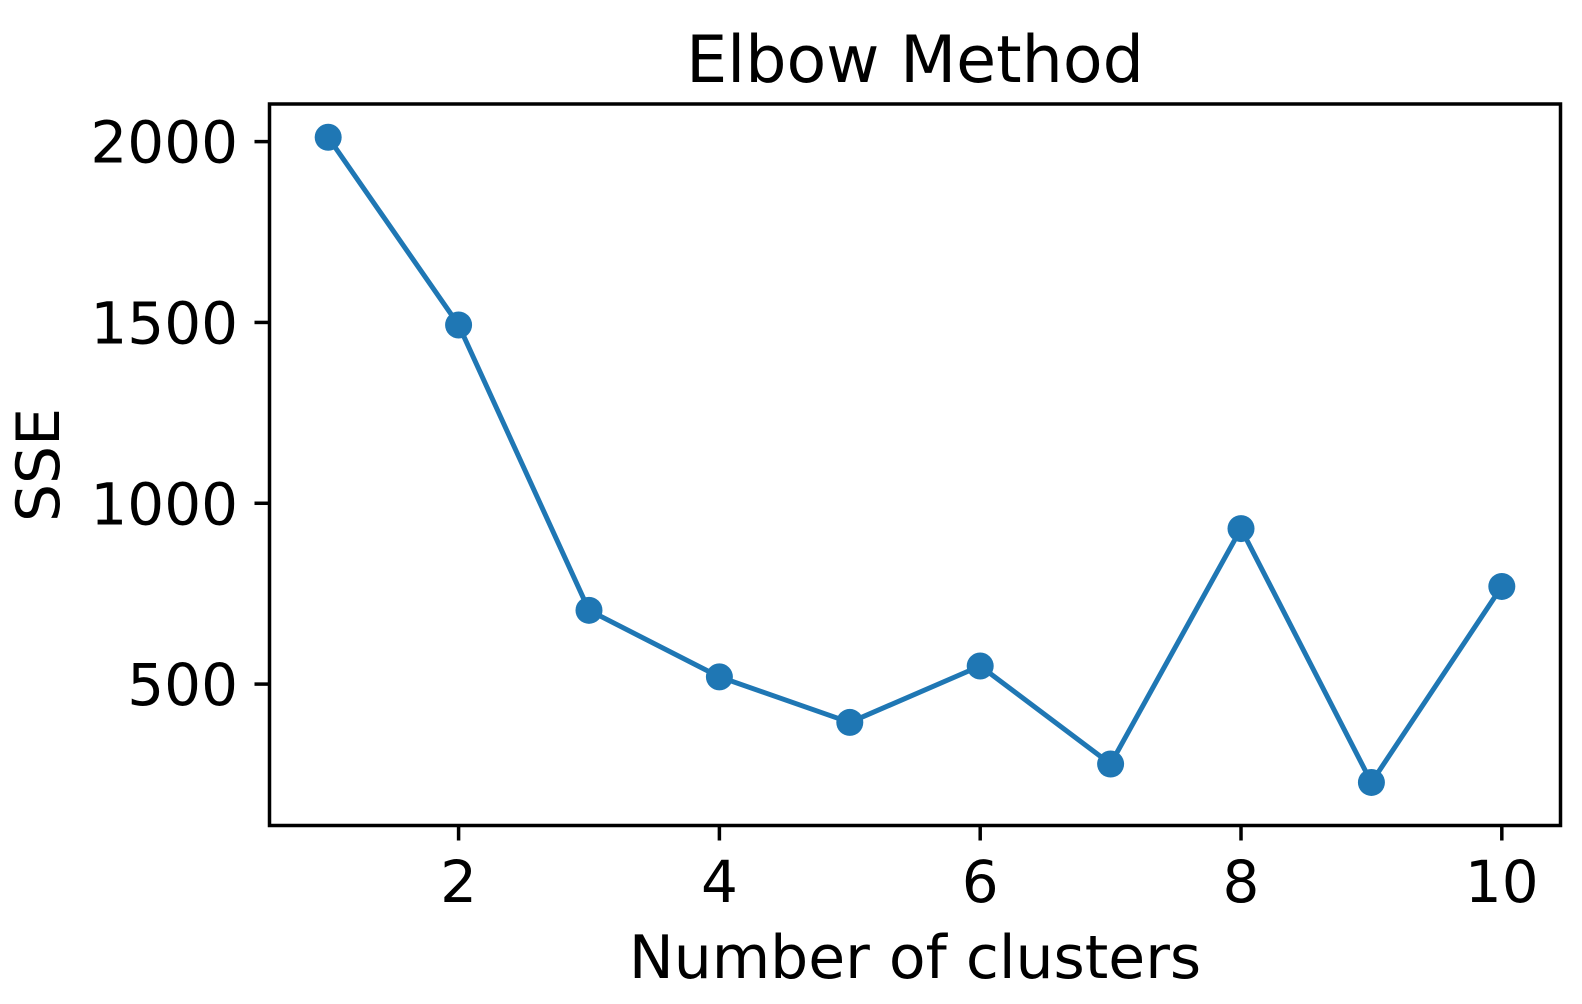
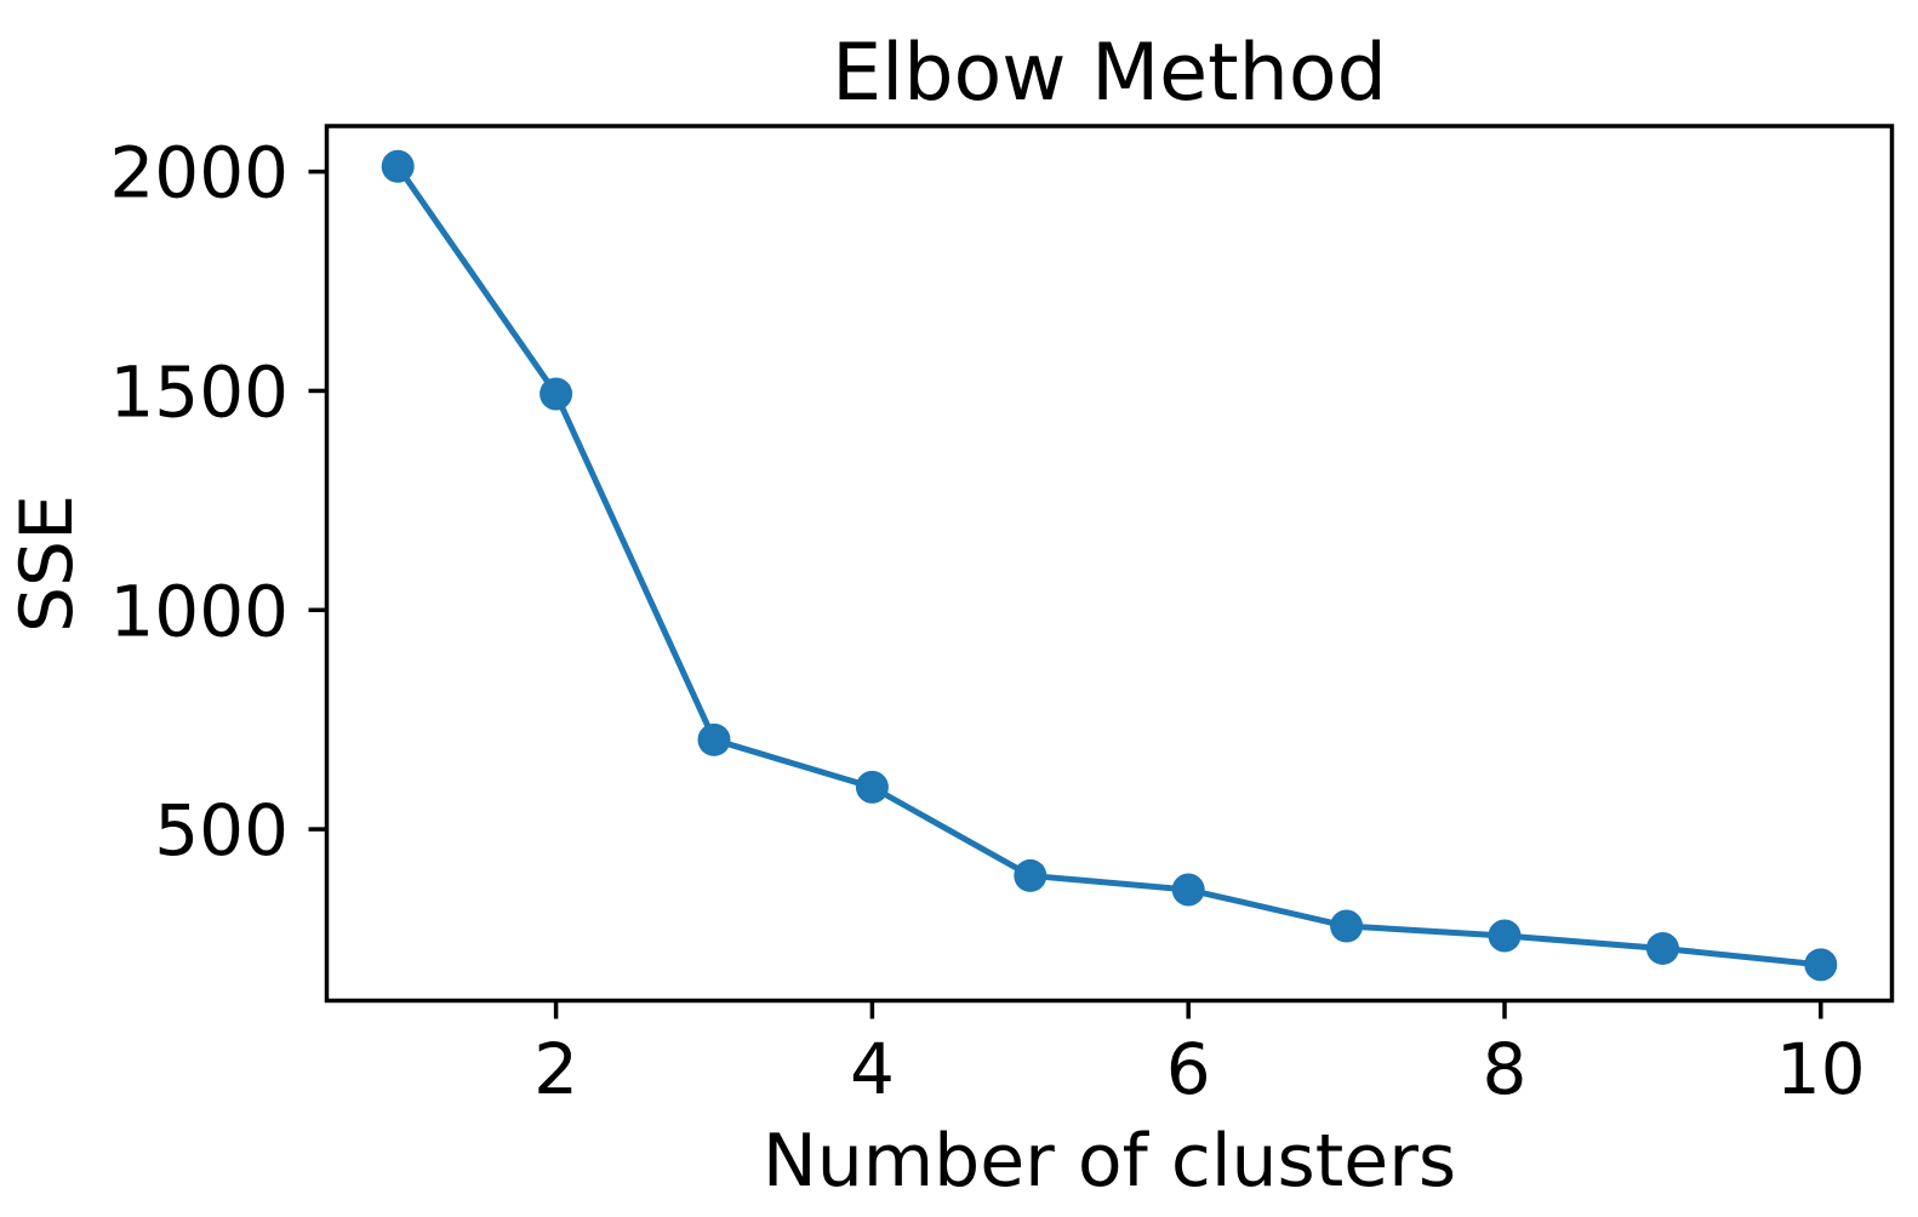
4: 520 -> 600
6: 550 -> 360
8: 930 -> 260
10: 770 -> 190
